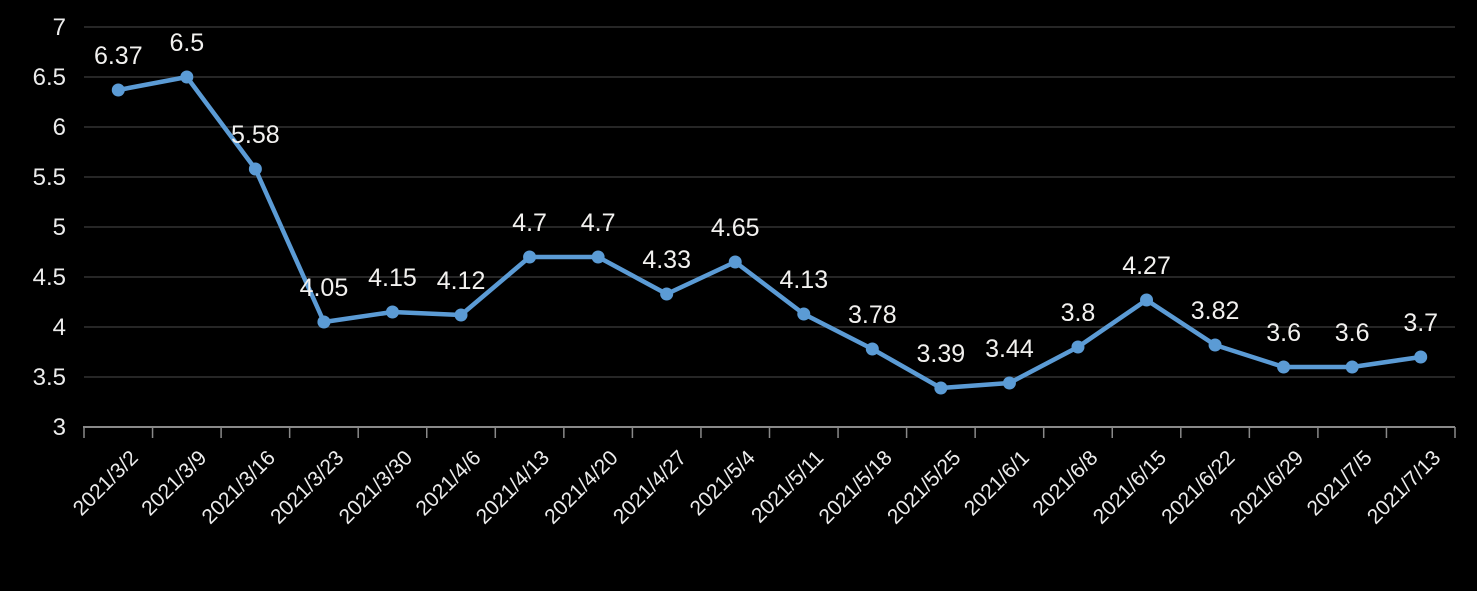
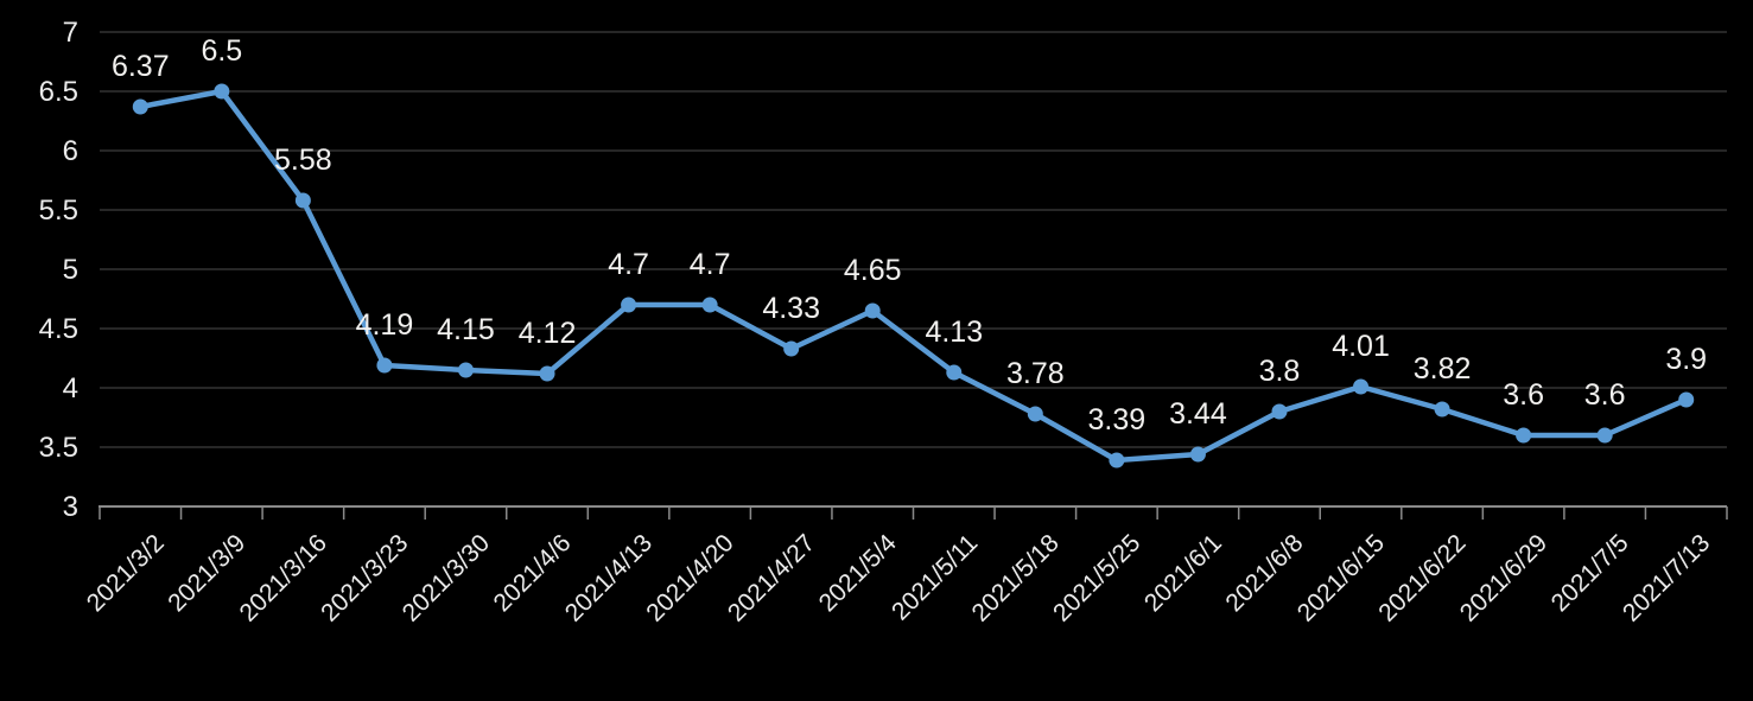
2021/3/23: 4.05 -> 4.19
2021/6/15: 4.27 -> 4.01
2021/7/13: 3.7 -> 3.9
